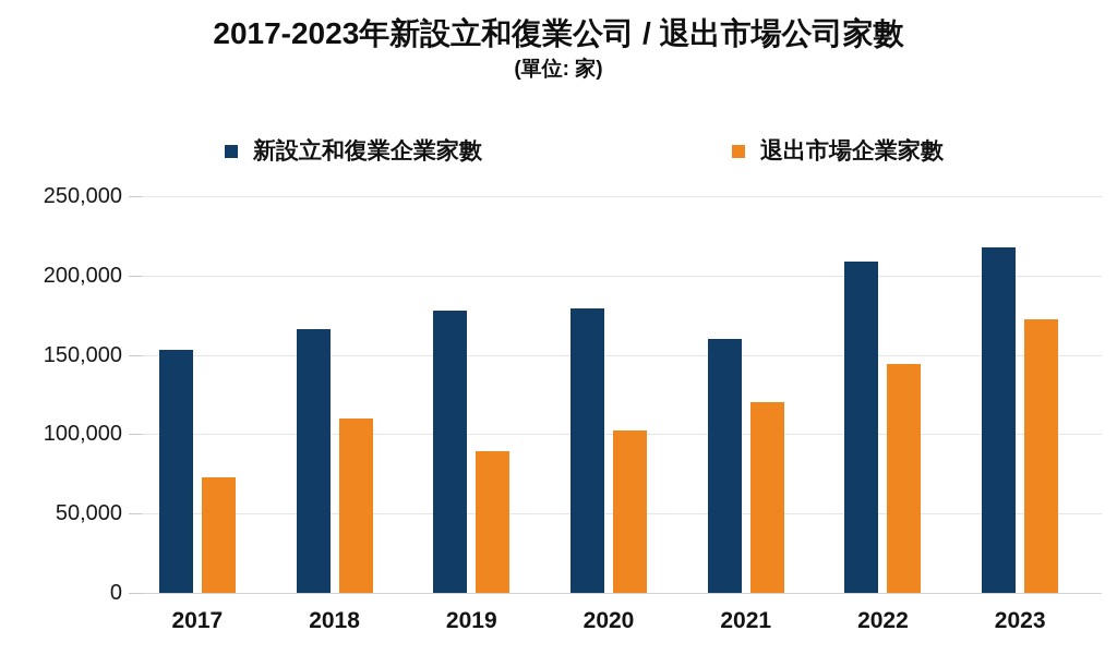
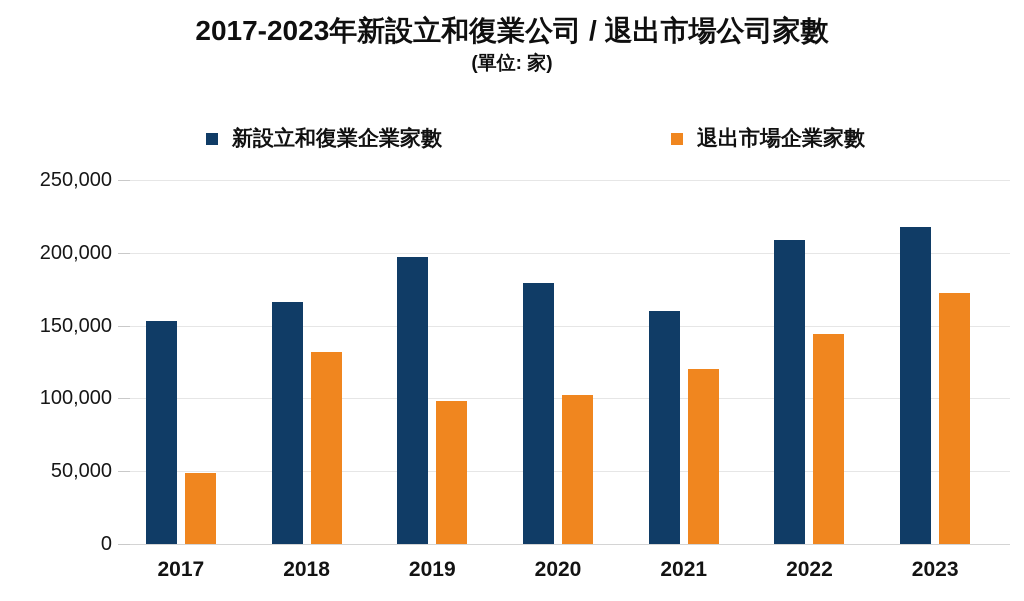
退出市場企業家數/2017: 73000 -> 49000
退出市場企業家數/2018: 110000 -> 132000
新設立和復業企業家數/2019: 178000 -> 197000
退出市場企業家數/2019: 89000 -> 98000
